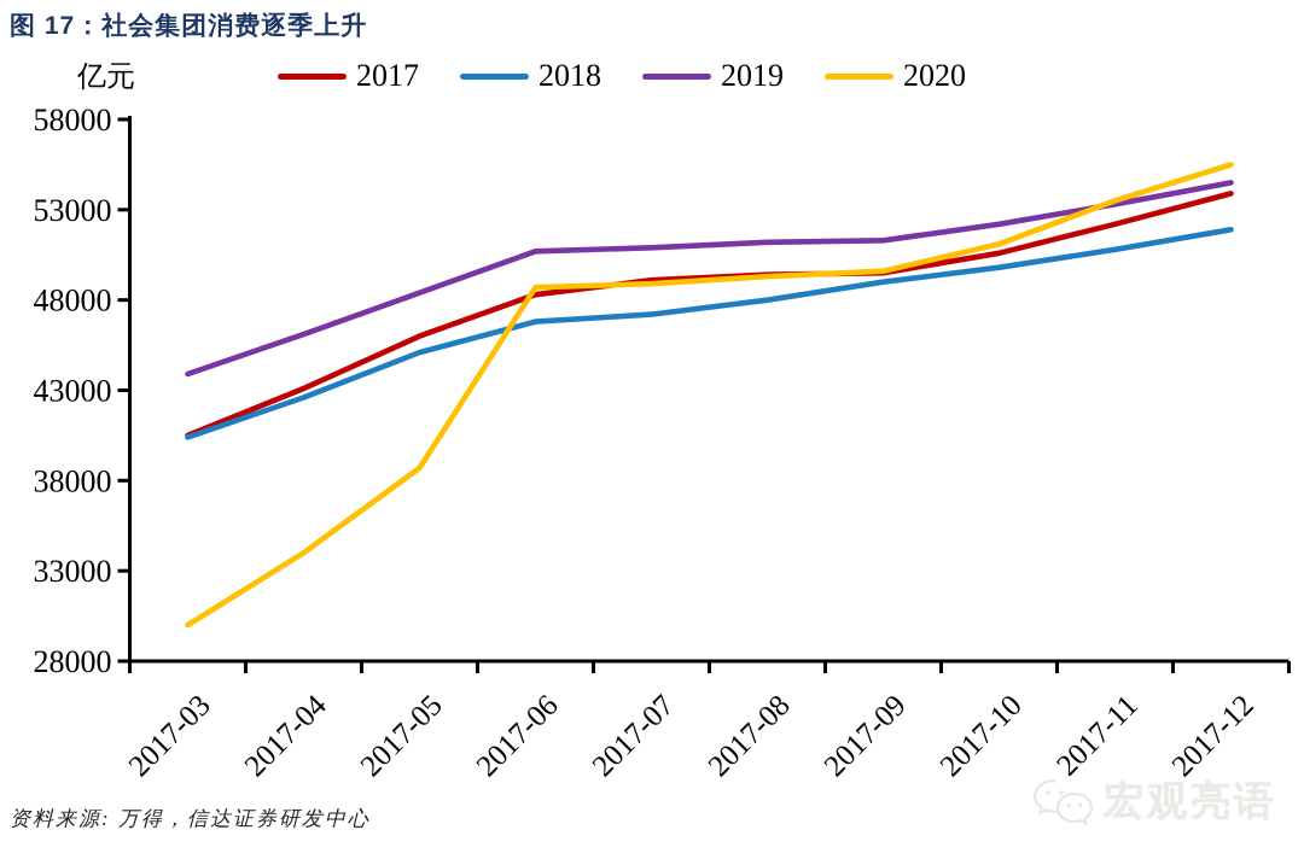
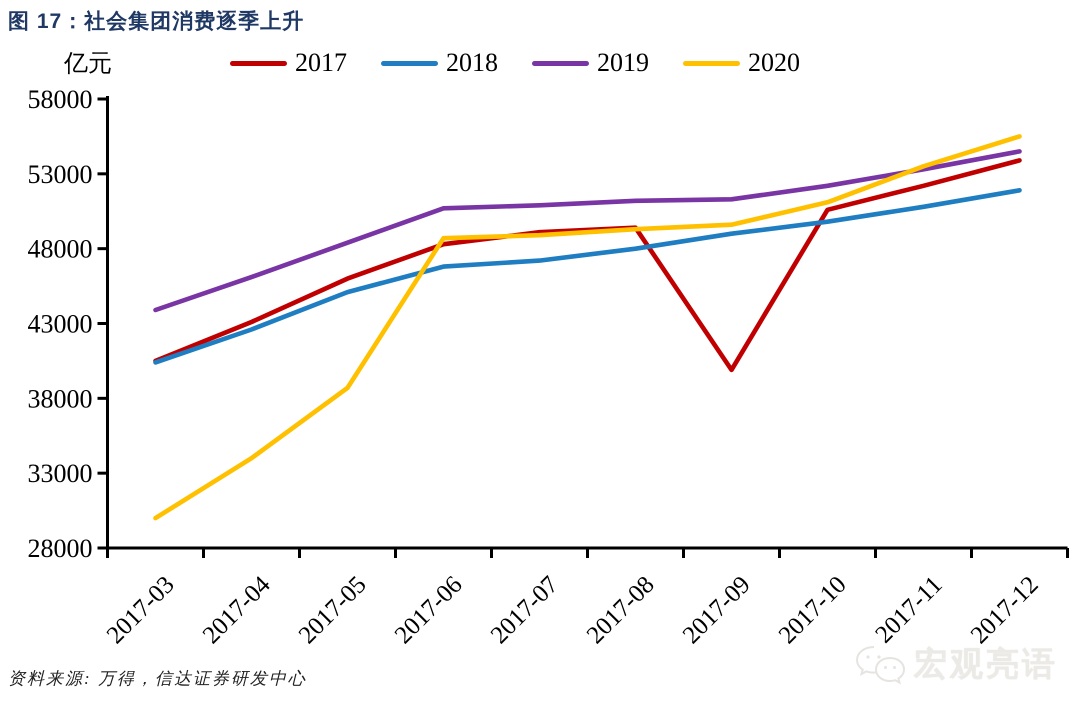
2017/2017-09: 49500 -> 39900
